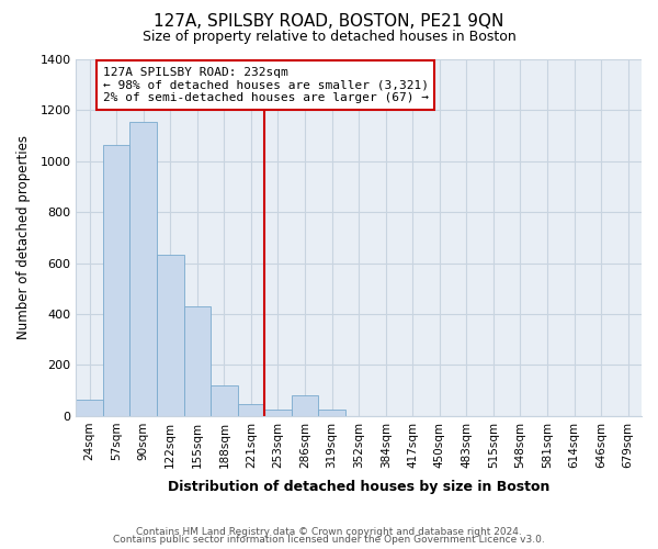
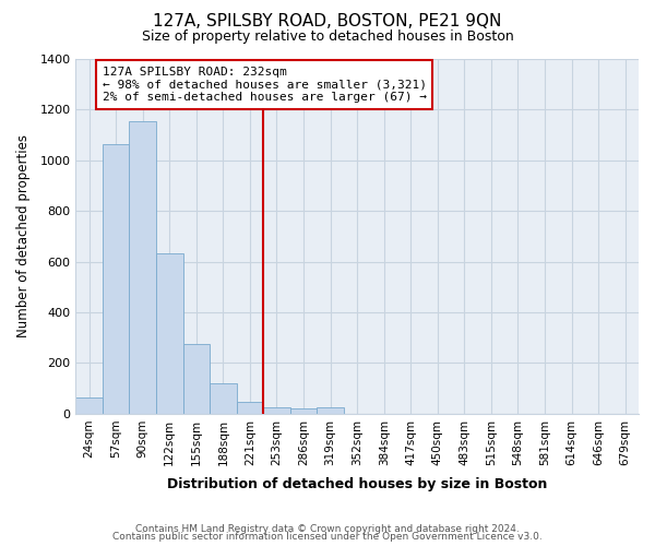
155sqm: 430 -> 275
286sqm: 80 -> 20
